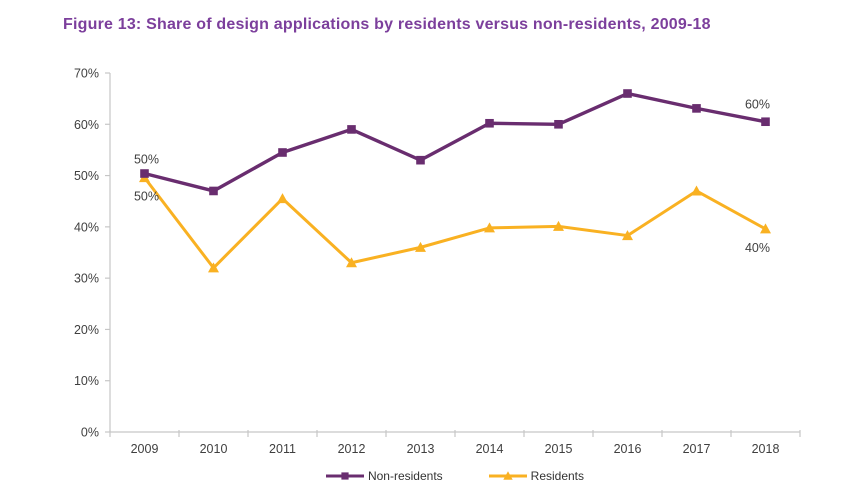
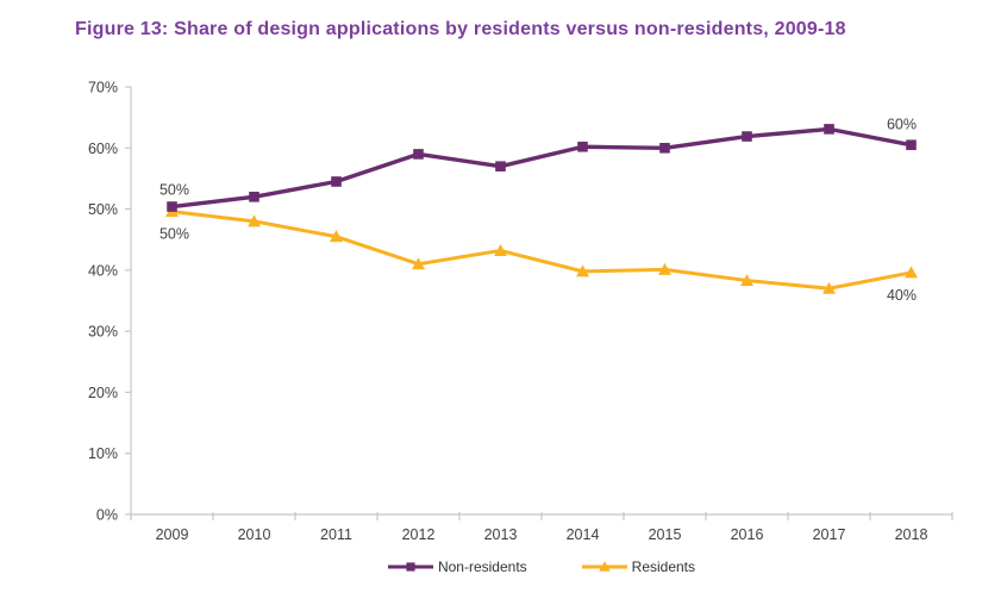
Non-residents/2010: 47% -> 52%
Residents/2010: 32% -> 48%
Residents/2012: 33% -> 41%
Non-residents/2013: 53% -> 57%
Residents/2013: 36% -> 43%
Non-residents/2016: 66% -> 62%
Residents/2017: 47% -> 37%
